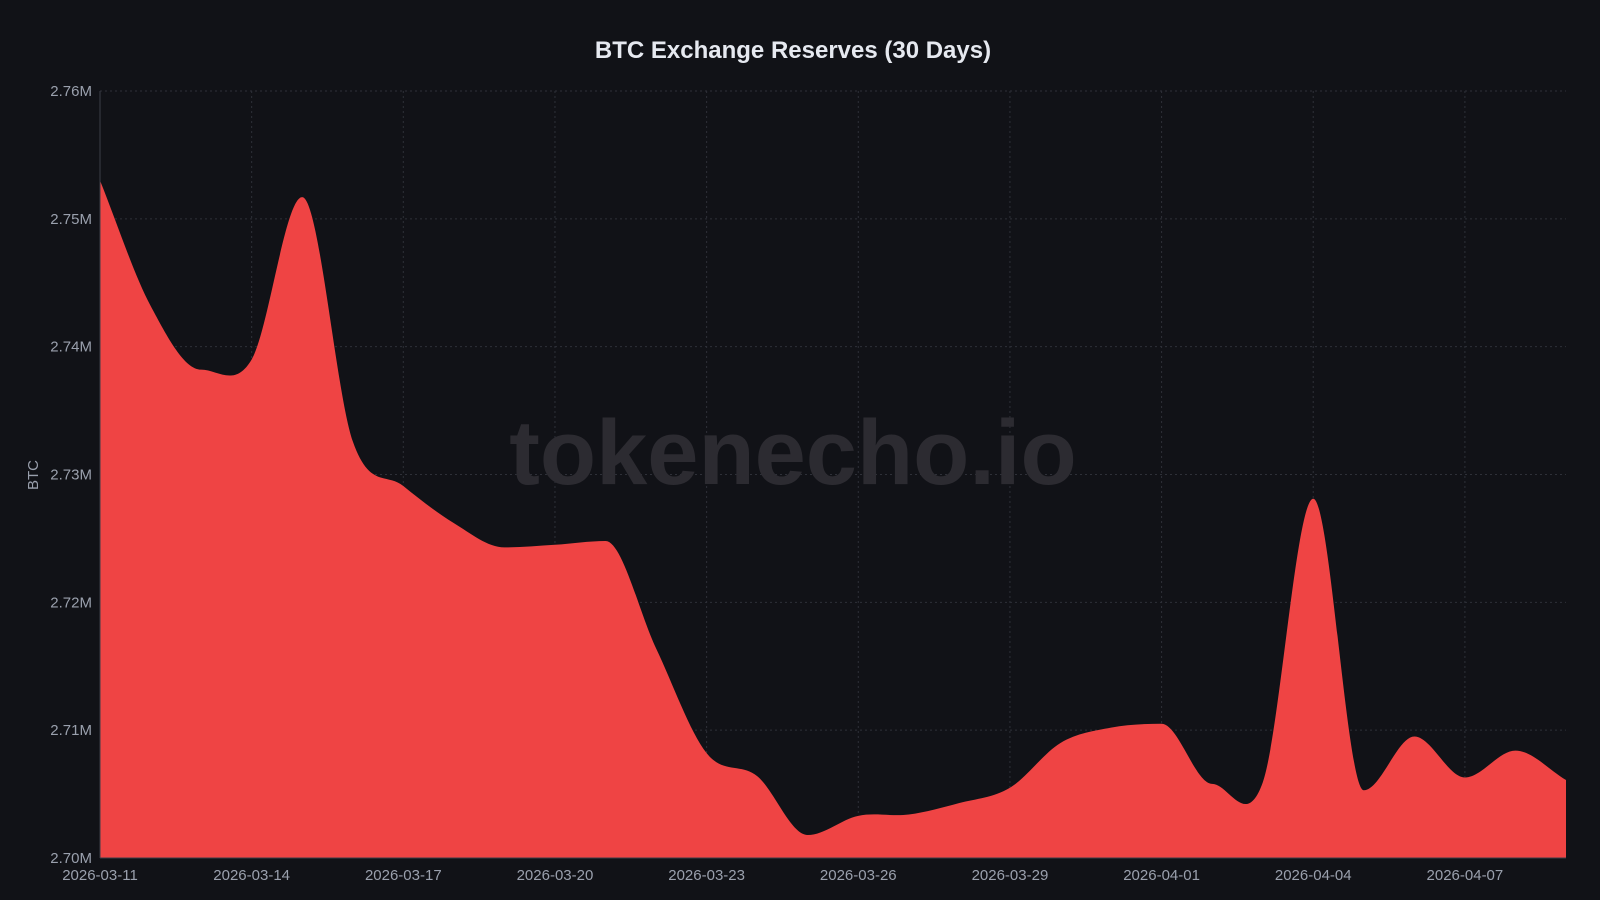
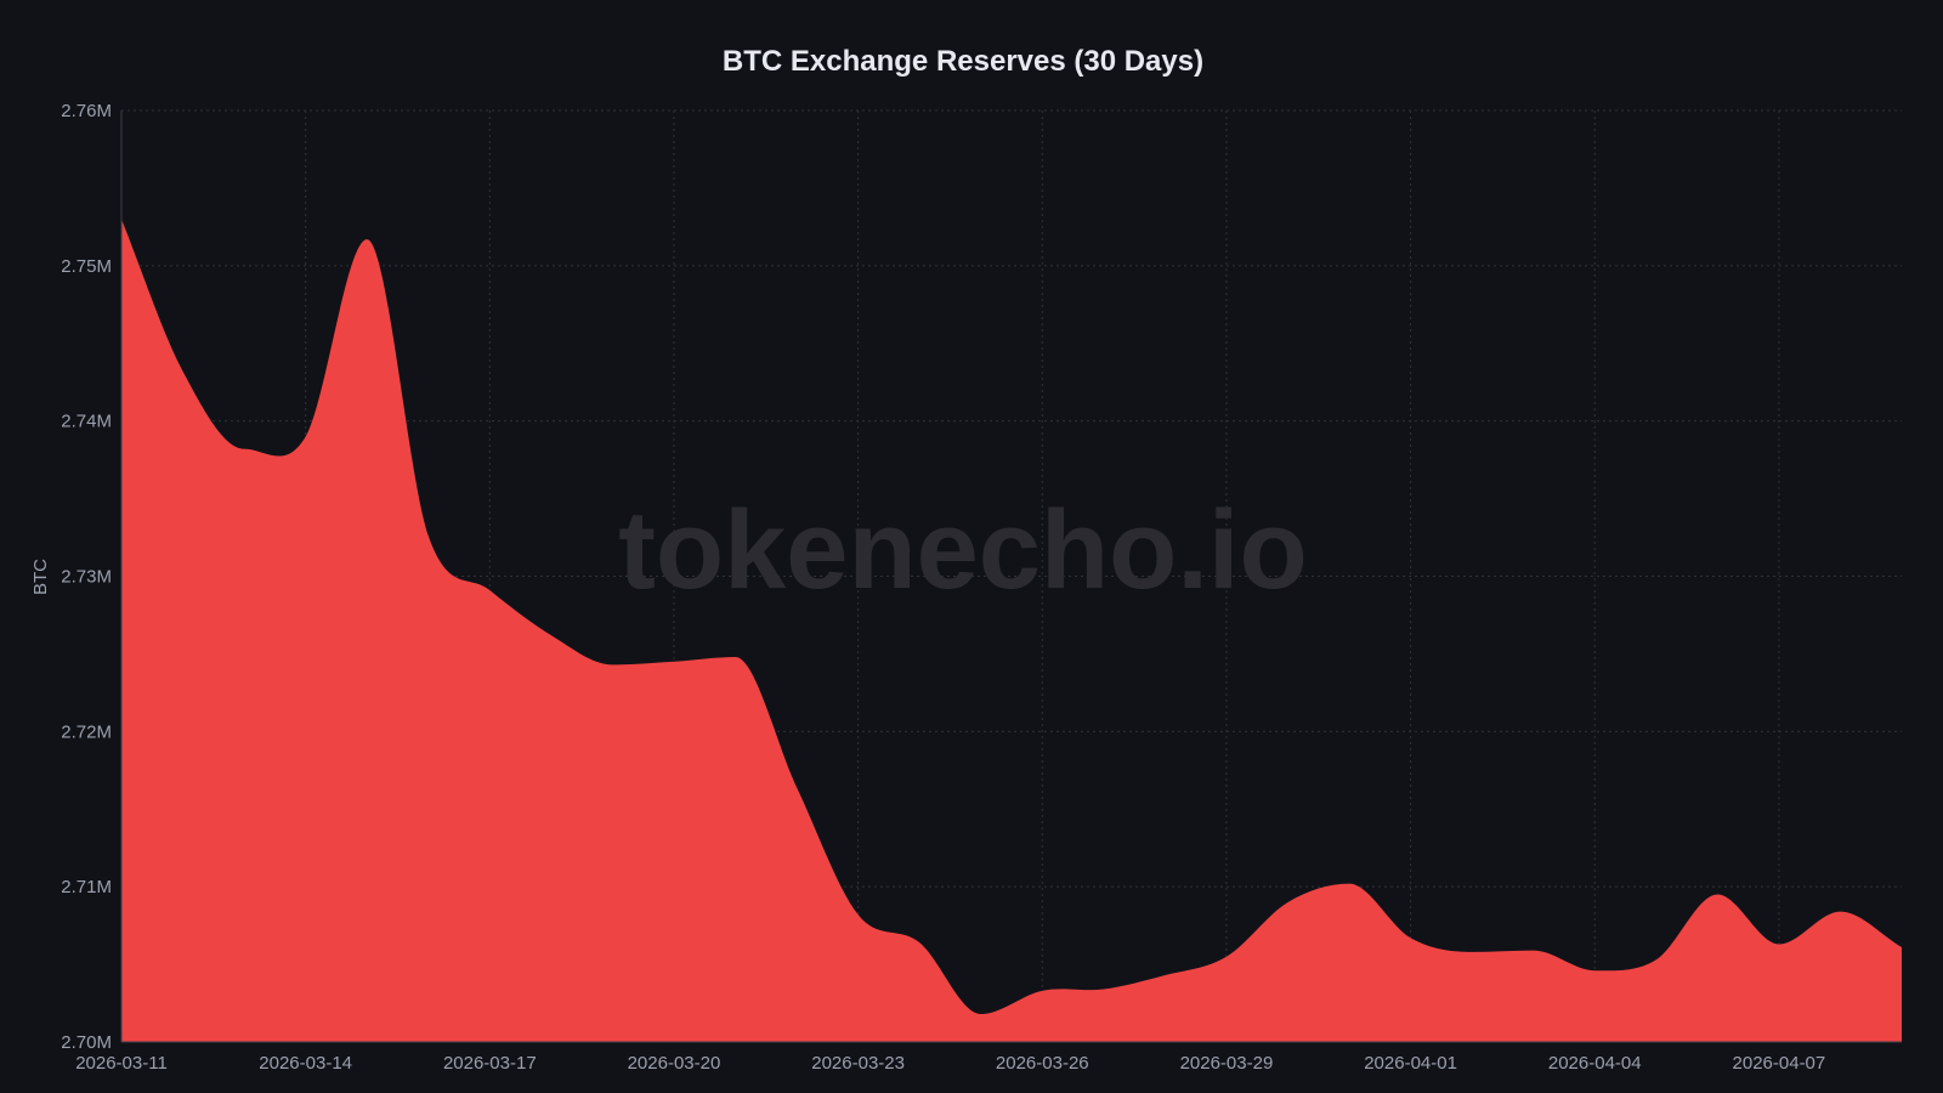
2026-04-01: 2.7105M -> 2.7067M
2026-04-04: 2.7281M -> 2.7046M
